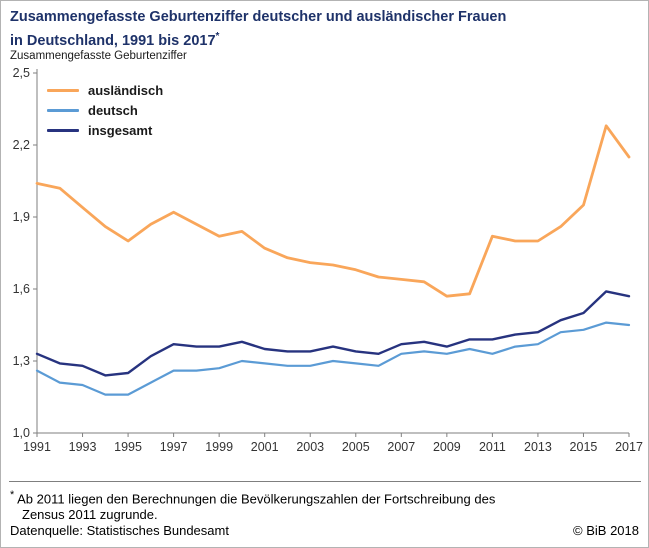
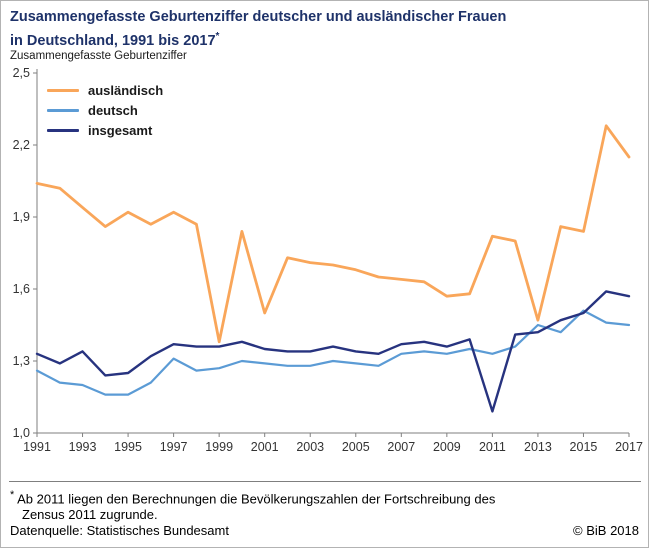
insgesamt/1993: 1,28 -> 1,34
ausländisch/1995: 1,80 -> 1,92
deutsch/1997: 1,26 -> 1,31
ausländisch/1999: 1,82 -> 1,38
ausländisch/2001: 1,77 -> 1,50
insgesamt/2011: 1,39 -> 1,09
ausländisch/2013: 1,80 -> 1,47
deutsch/2013: 1,37 -> 1,45
ausländisch/2015: 1,95 -> 1,84
deutsch/2015: 1,43 -> 1,51
